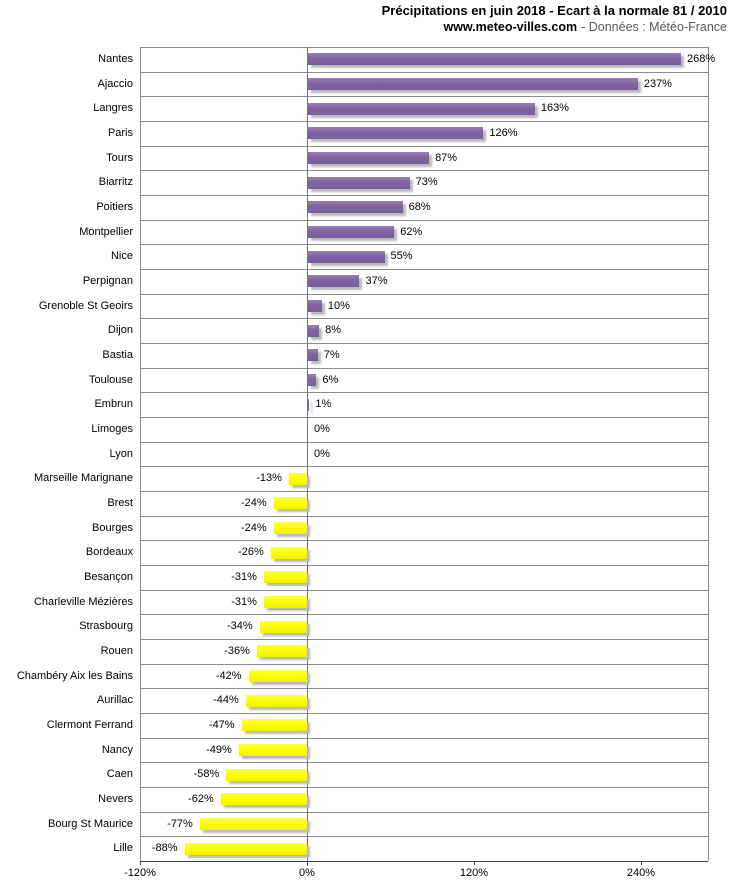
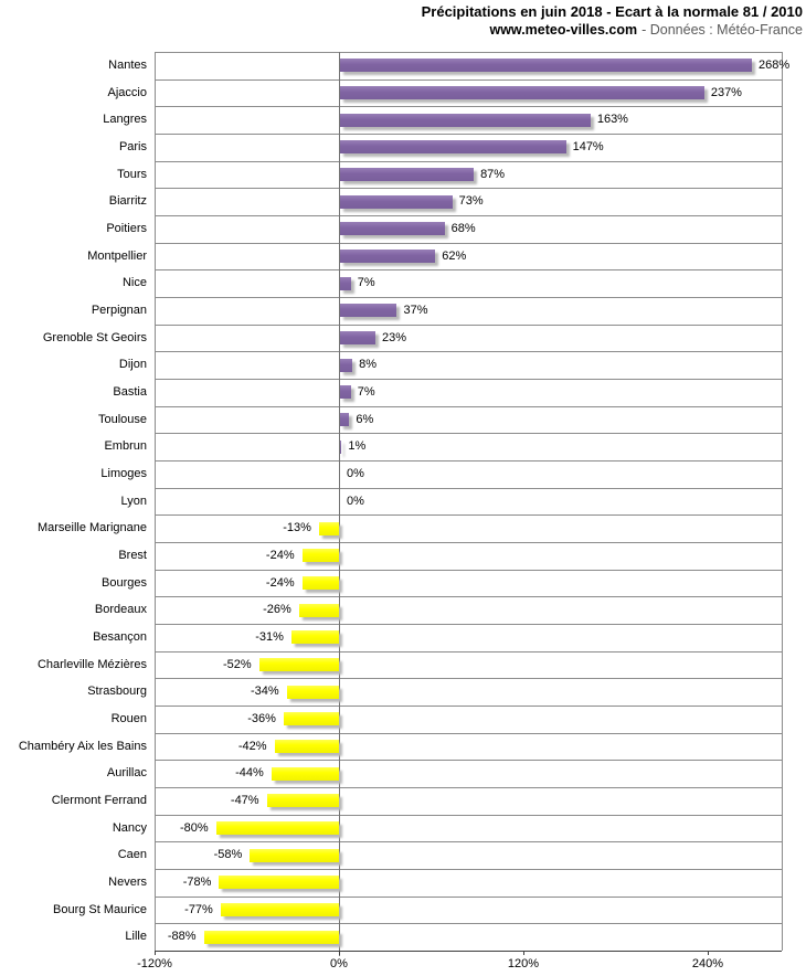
Paris: 126% -> 147%
Nice: 55% -> 7%
Grenoble St Geoirs: 10% -> 23%
Charleville Mézières: -31% -> -52%
Nancy: -49% -> -80%
Nevers: -62% -> -78%
